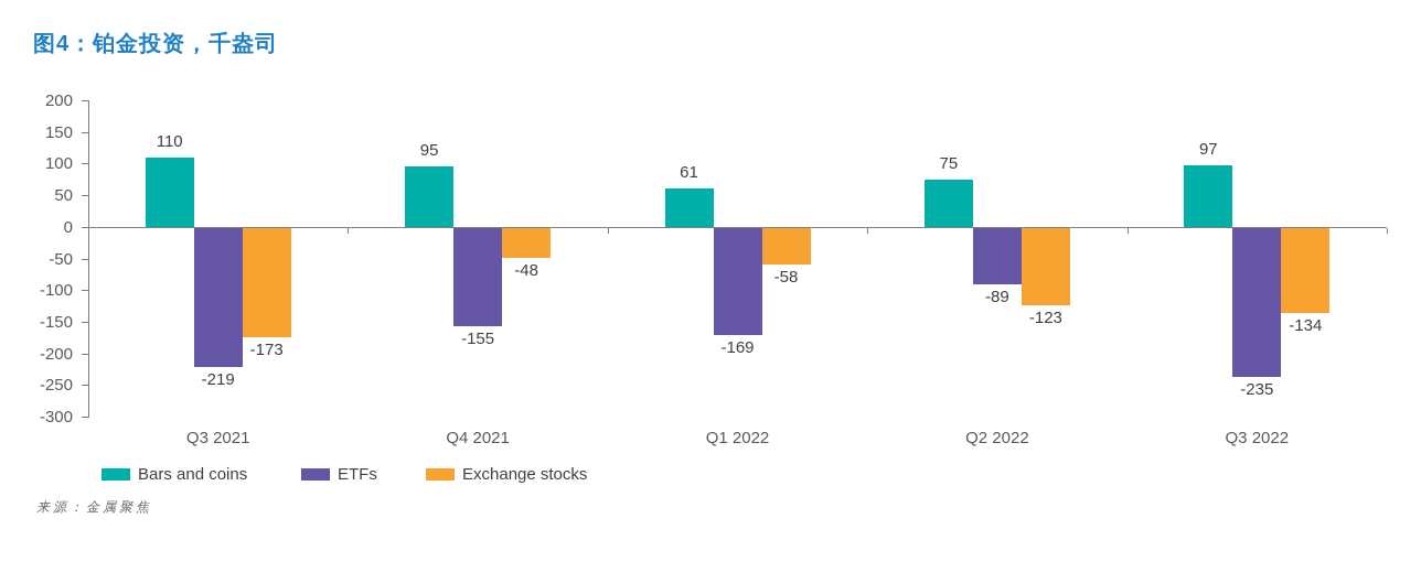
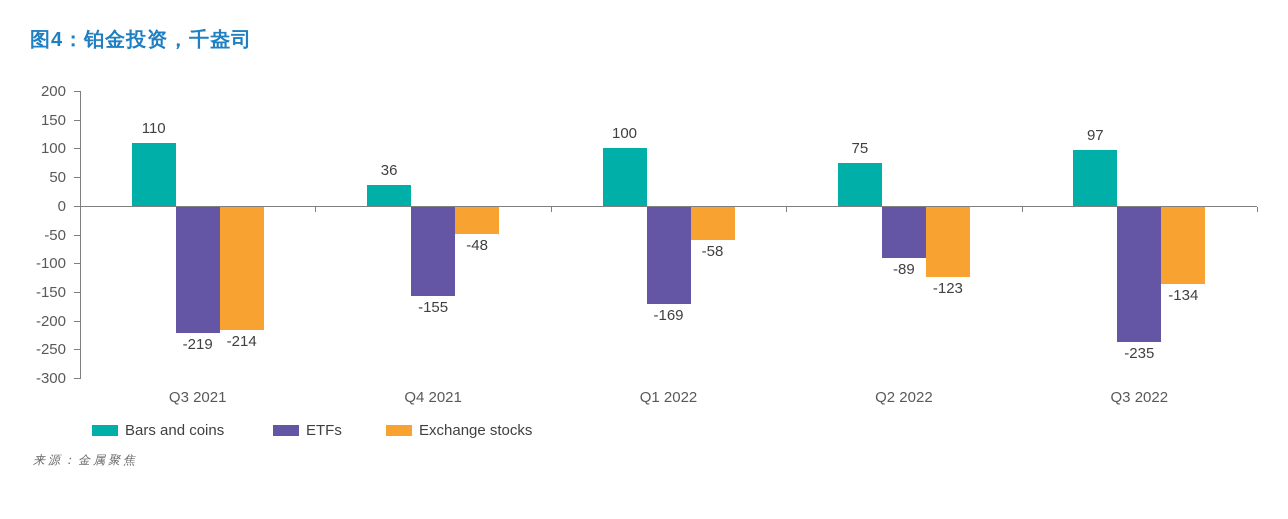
Exchange stocks/Q3 2021: -173 -> -214
Bars and coins/Q4 2021: 95 -> 36
Bars and coins/Q1 2022: 61 -> 100
